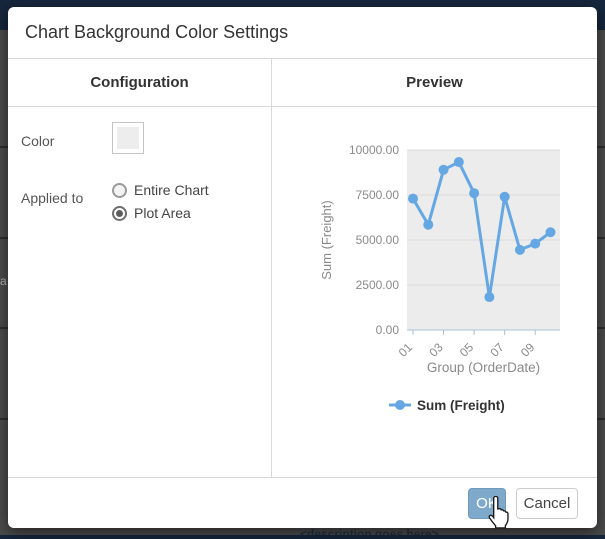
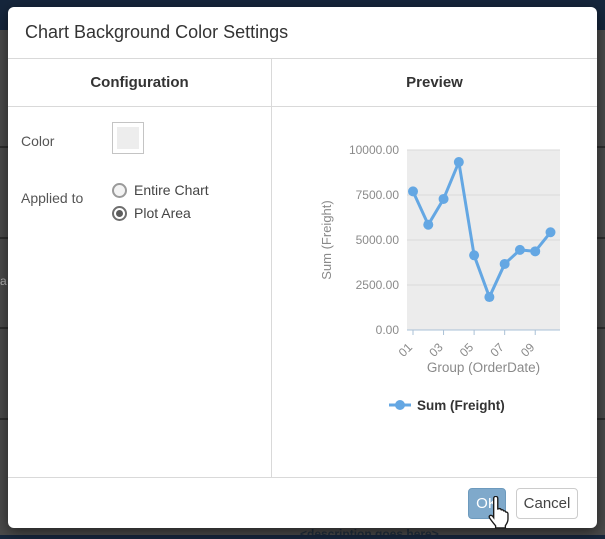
01: 7300 -> 7700
03: 8900 -> 7300
05: 7600 -> 4200
07: 7400 -> 3700
09: 4800 -> 4400
